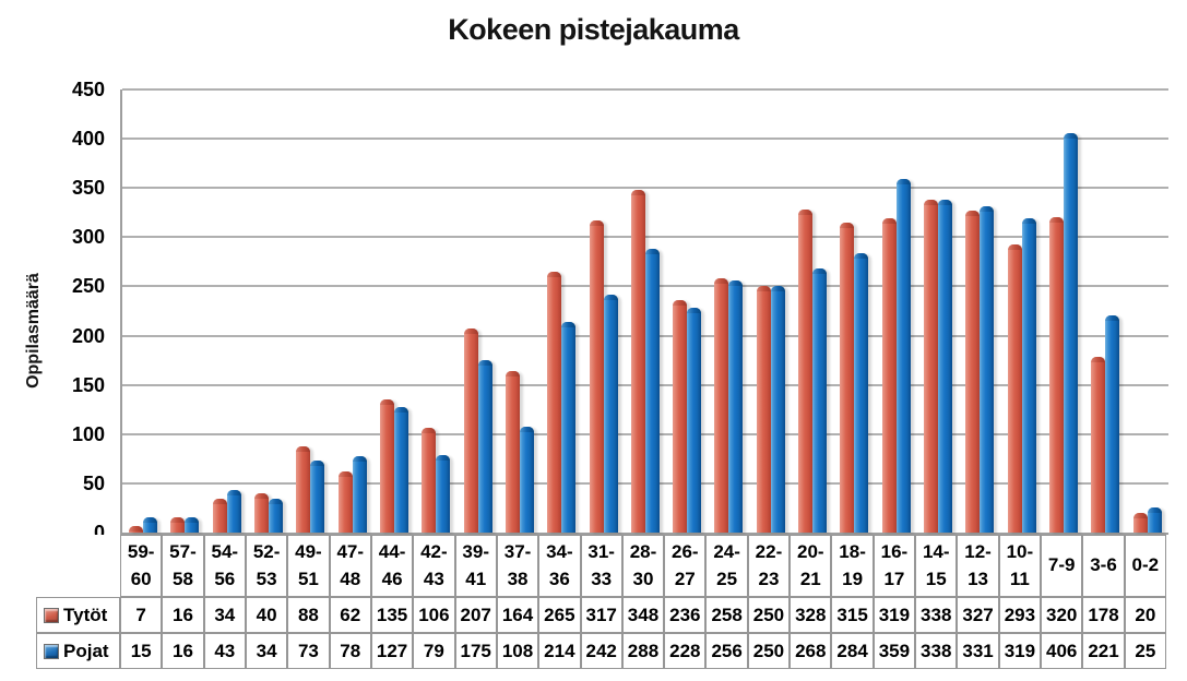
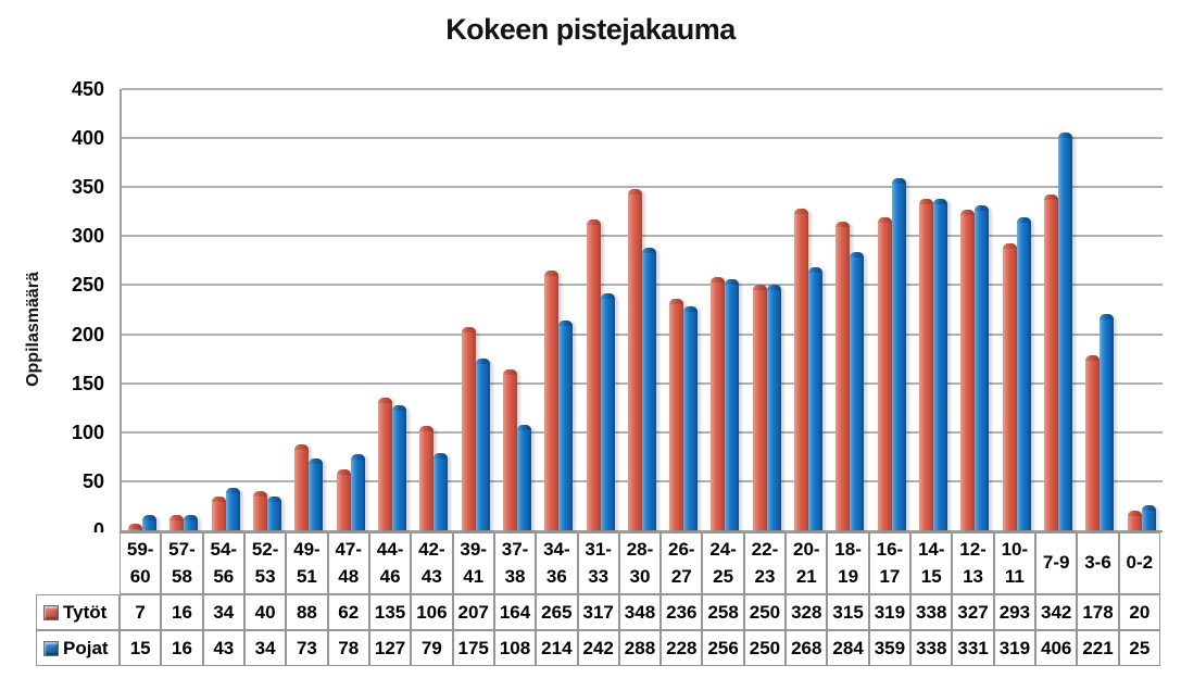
Tytöt/7-9: 320 -> 342
